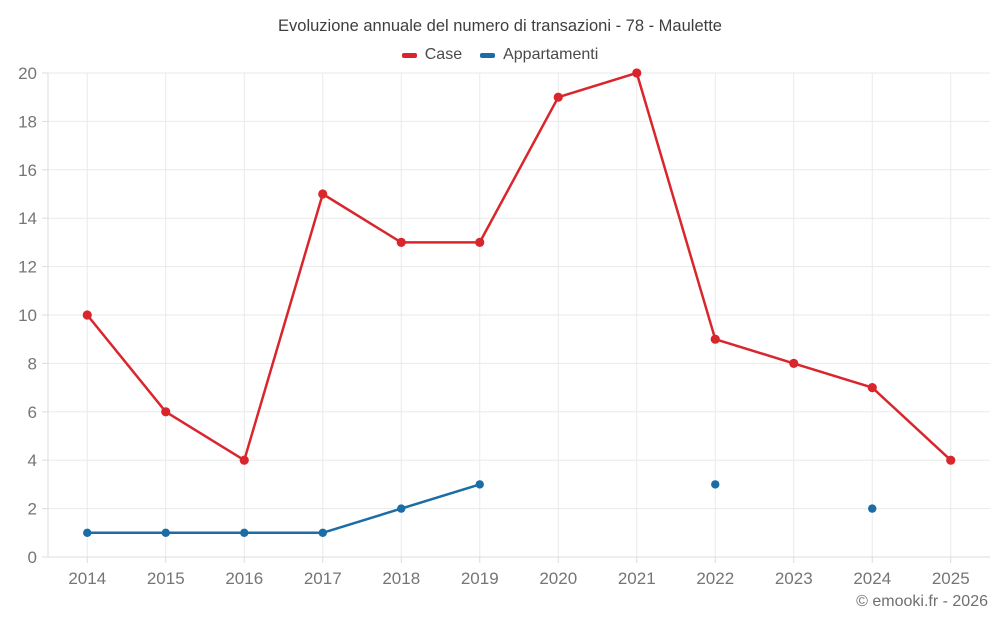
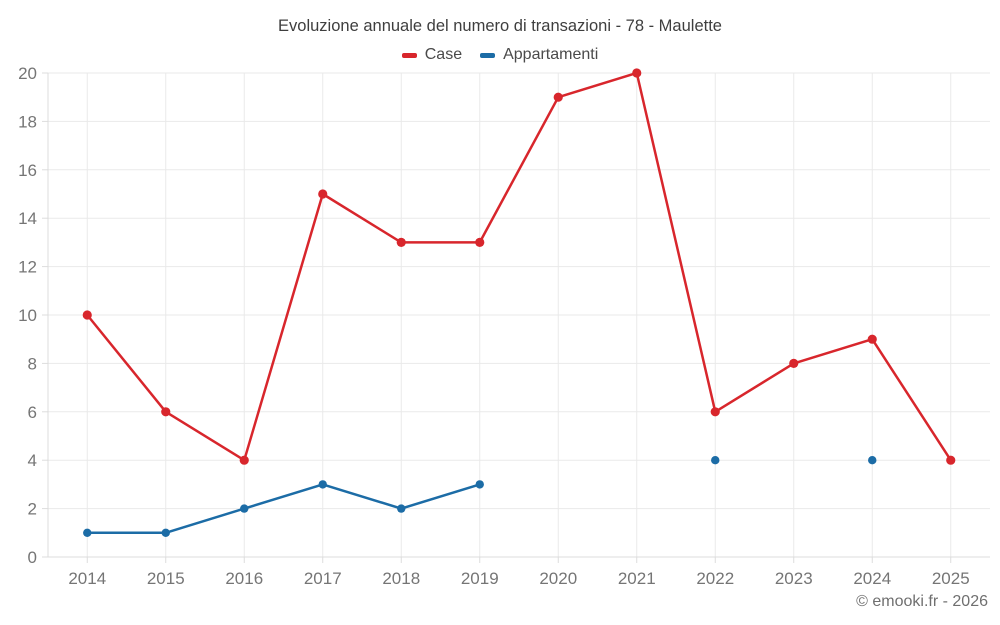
Appartamenti/2016: 1 -> 2
Appartamenti/2017: 1 -> 3
Case/2022: 9 -> 6
Appartamenti/2022: 3 -> 4
Case/2024: 7 -> 9
Appartamenti/2024: 2 -> 4
